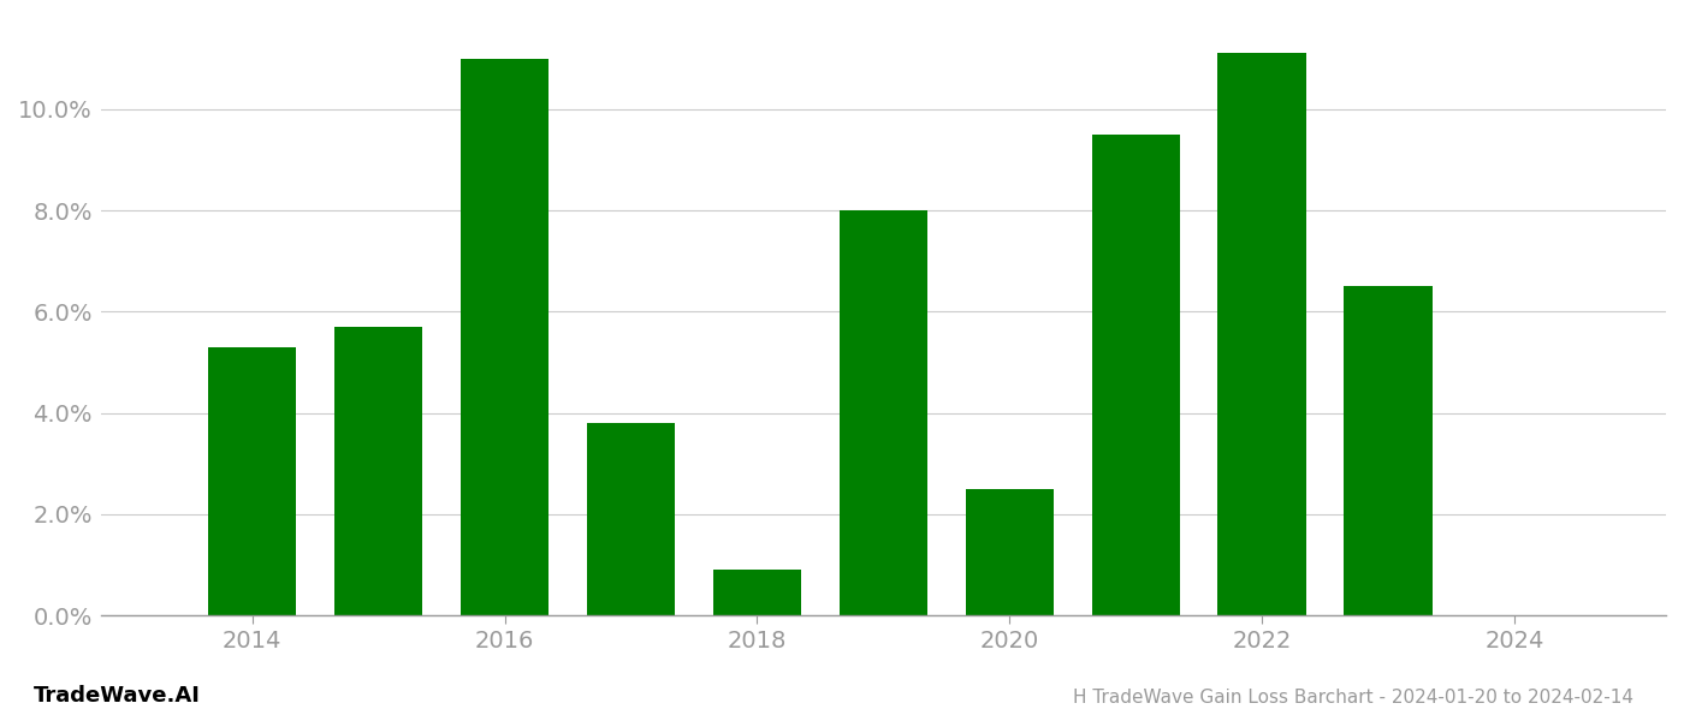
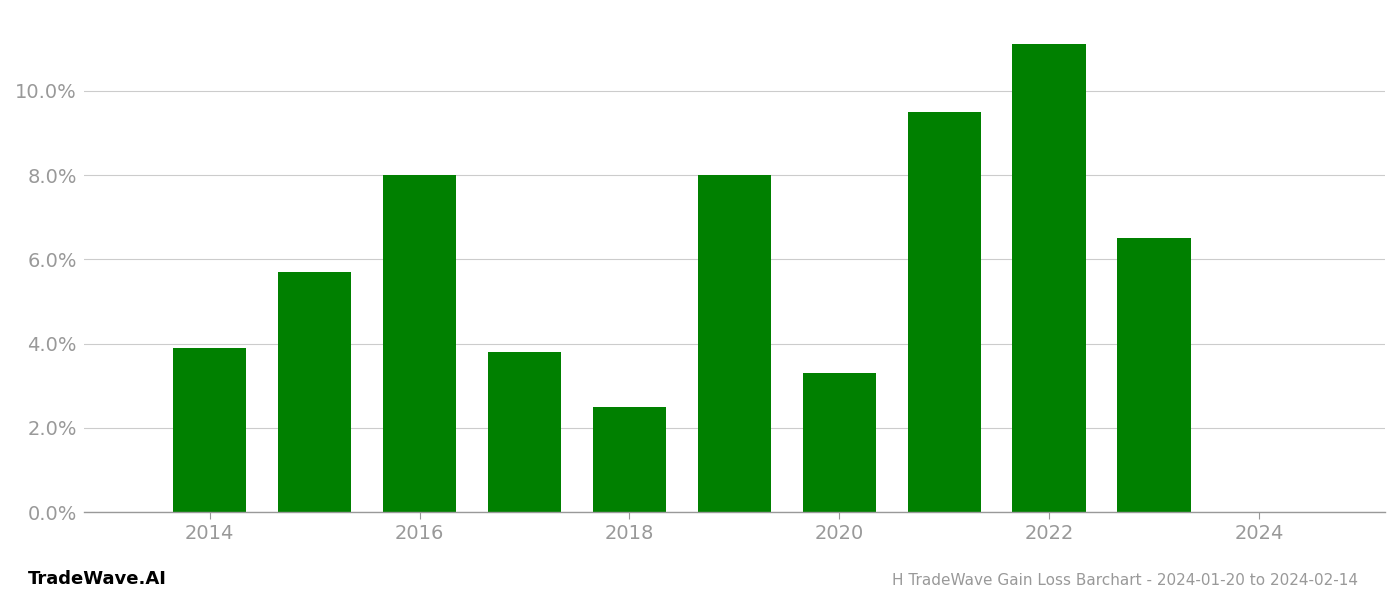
2014: 5.3% -> 3.9%
2016: 11.0% -> 8.0%
2018: 0.9% -> 2.5%
2020: 2.5% -> 3.3%
